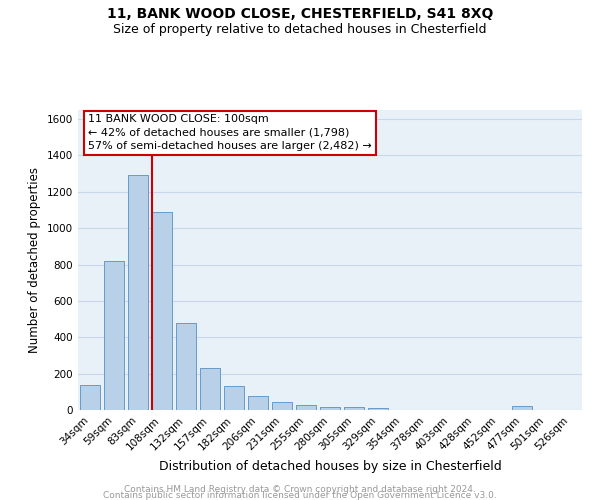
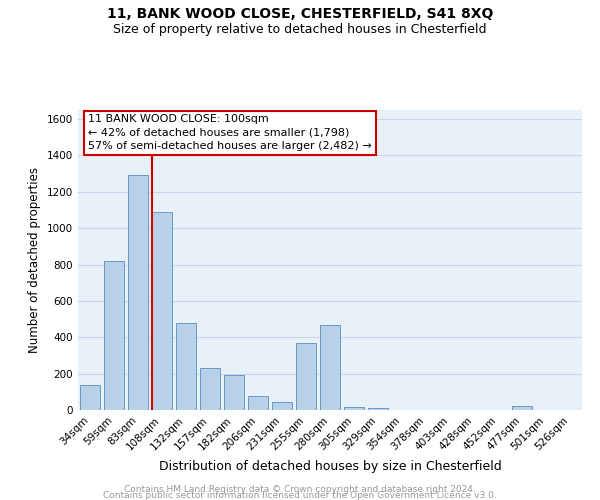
182sqm: 130 -> 190
255sqm: 20 -> 370
280sqm: 20 -> 470
